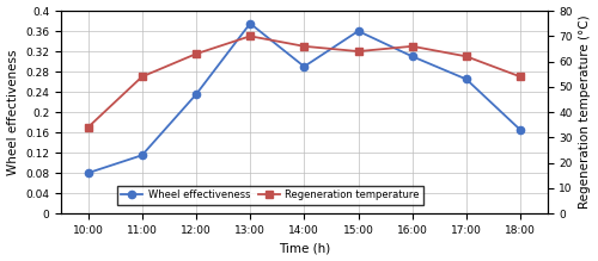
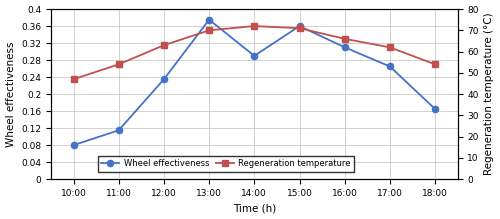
Regeneration temperature/10:00: 34 -> 47
Regeneration temperature/14:00: 66 -> 72
Regeneration temperature/15:00: 64 -> 71
